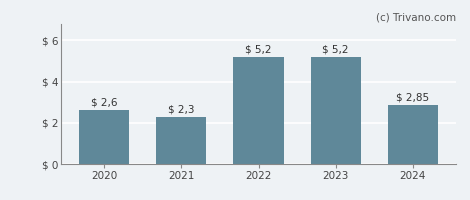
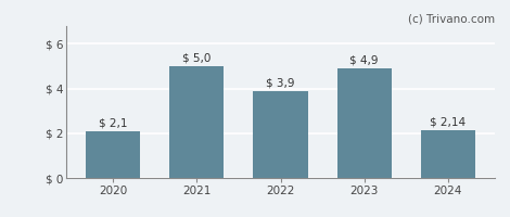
2020: 2,6 -> 2,1
2021: 2,3 -> 5,0
2022: 5,2 -> 3,9
2023: 5,2 -> 4,9
2024: 2,85 -> 2,14
